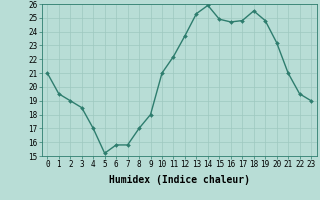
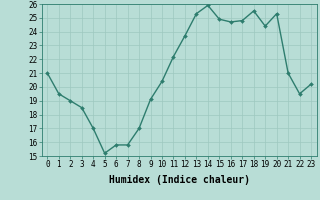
9: 18.0 -> 19.1
10: 21.0 -> 20.4
19: 24.8 -> 24.4
20: 23.2 -> 25.3
23: 19.0 -> 20.2
